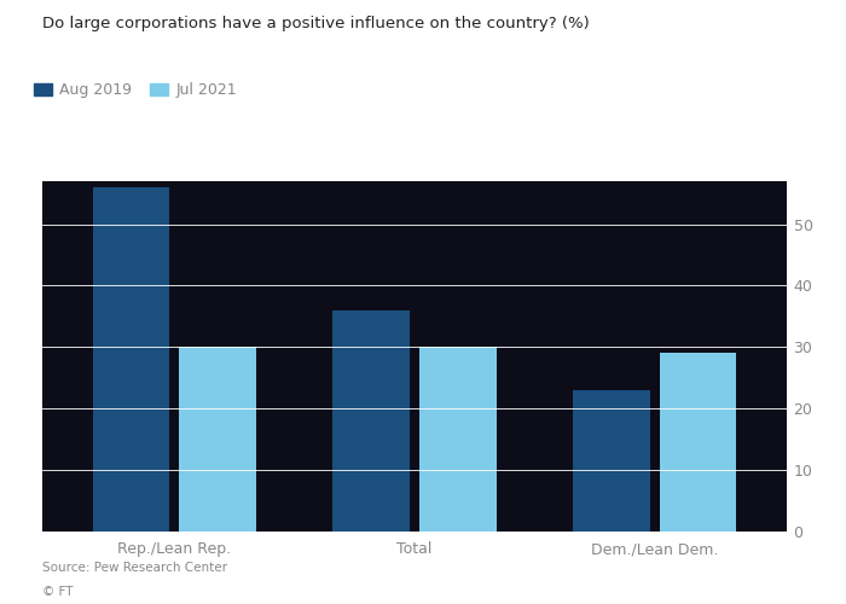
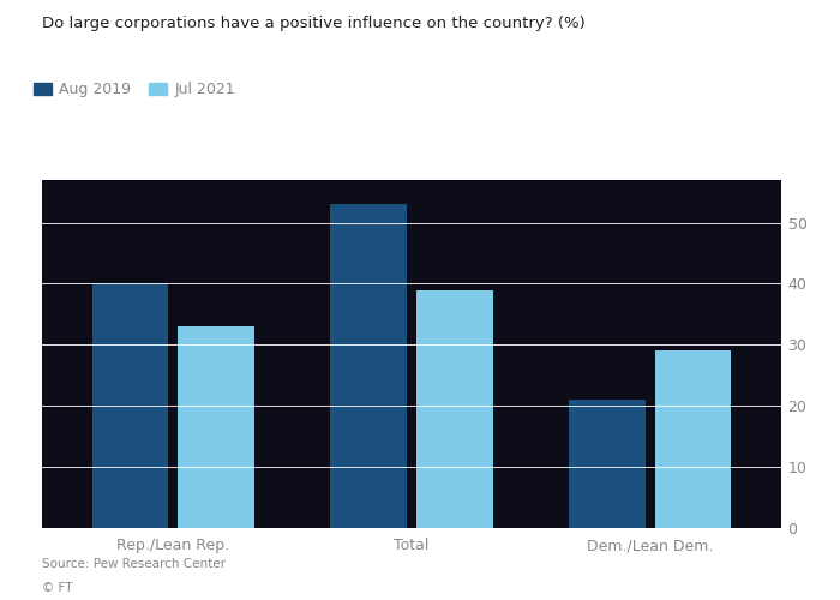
Aug 2019/Rep./Lean Rep.: 56 -> 40
Jul 2021/Rep./Lean Rep.: 30 -> 33
Aug 2019/Total: 36 -> 53
Jul 2021/Total: 30 -> 39
Aug 2019/Dem./Lean Dem.: 23 -> 21
